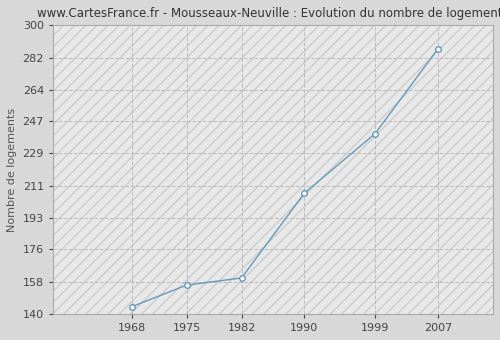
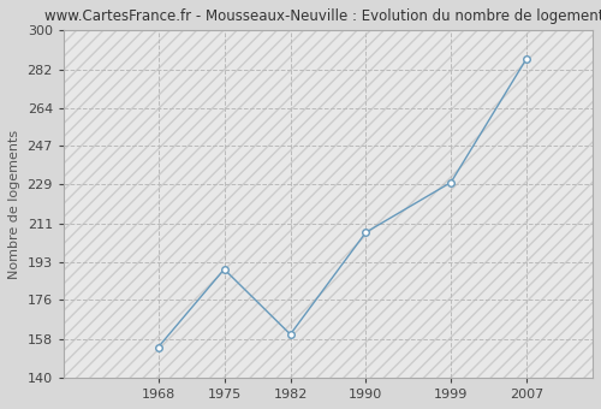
1968: 144 -> 154
1975: 156 -> 190
1999: 240 -> 230
